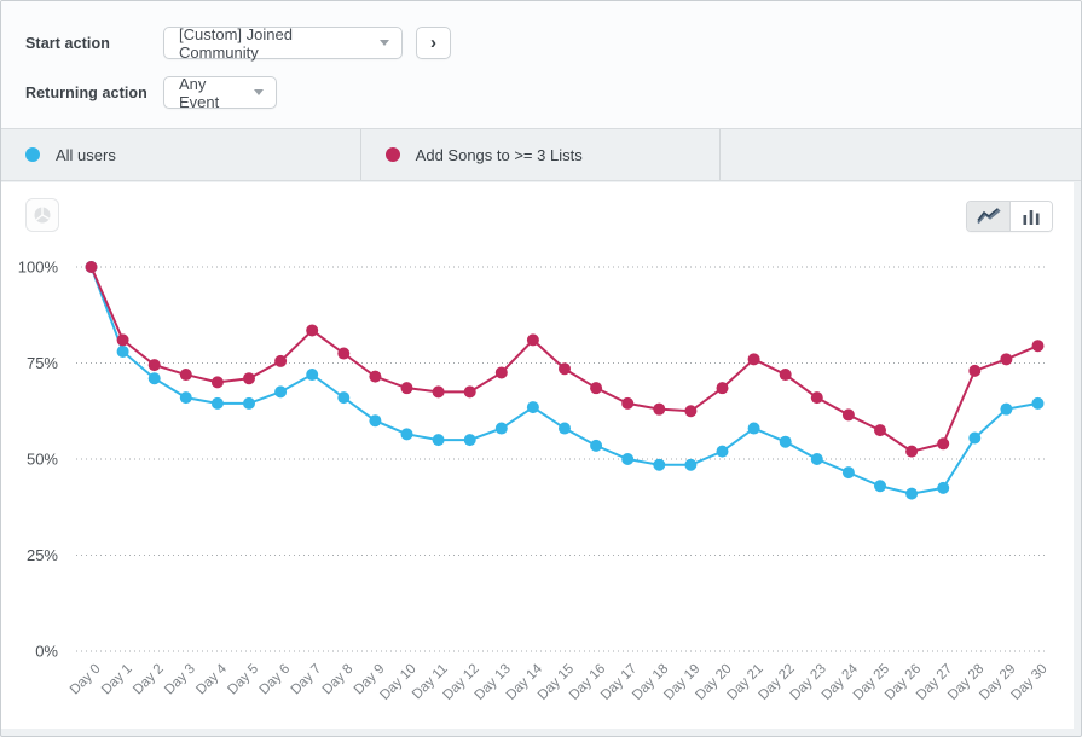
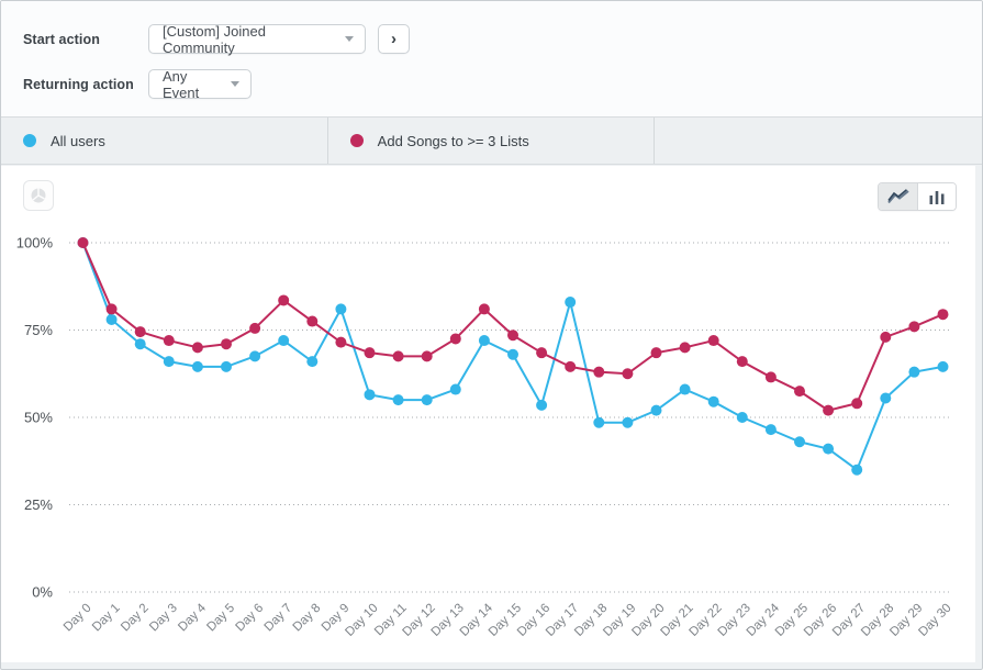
All users/Day 9: 60% -> 81%
All users/Day 14: 64% -> 72%
All users/Day 15: 58% -> 68%
All users/Day 17: 50% -> 83%
Add Songs to >= 3 Lists/Day 21: 76% -> 70%
All users/Day 27: 42% -> 35%
